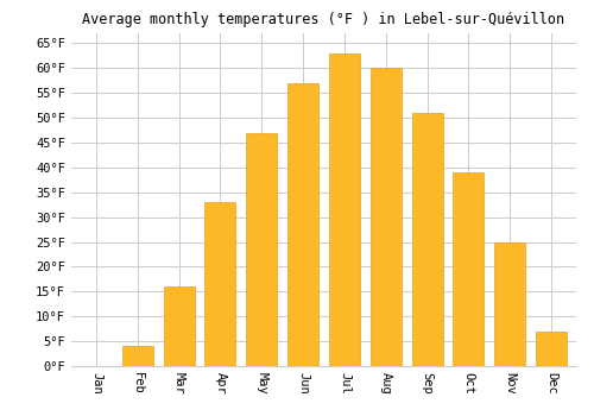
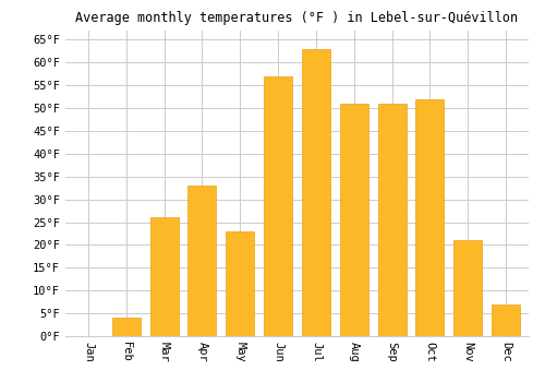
Mar: 16°F -> 26°F
May: 47°F -> 23°F
Aug: 60°F -> 51°F
Oct: 39°F -> 52°F
Nov: 25°F -> 21°F
